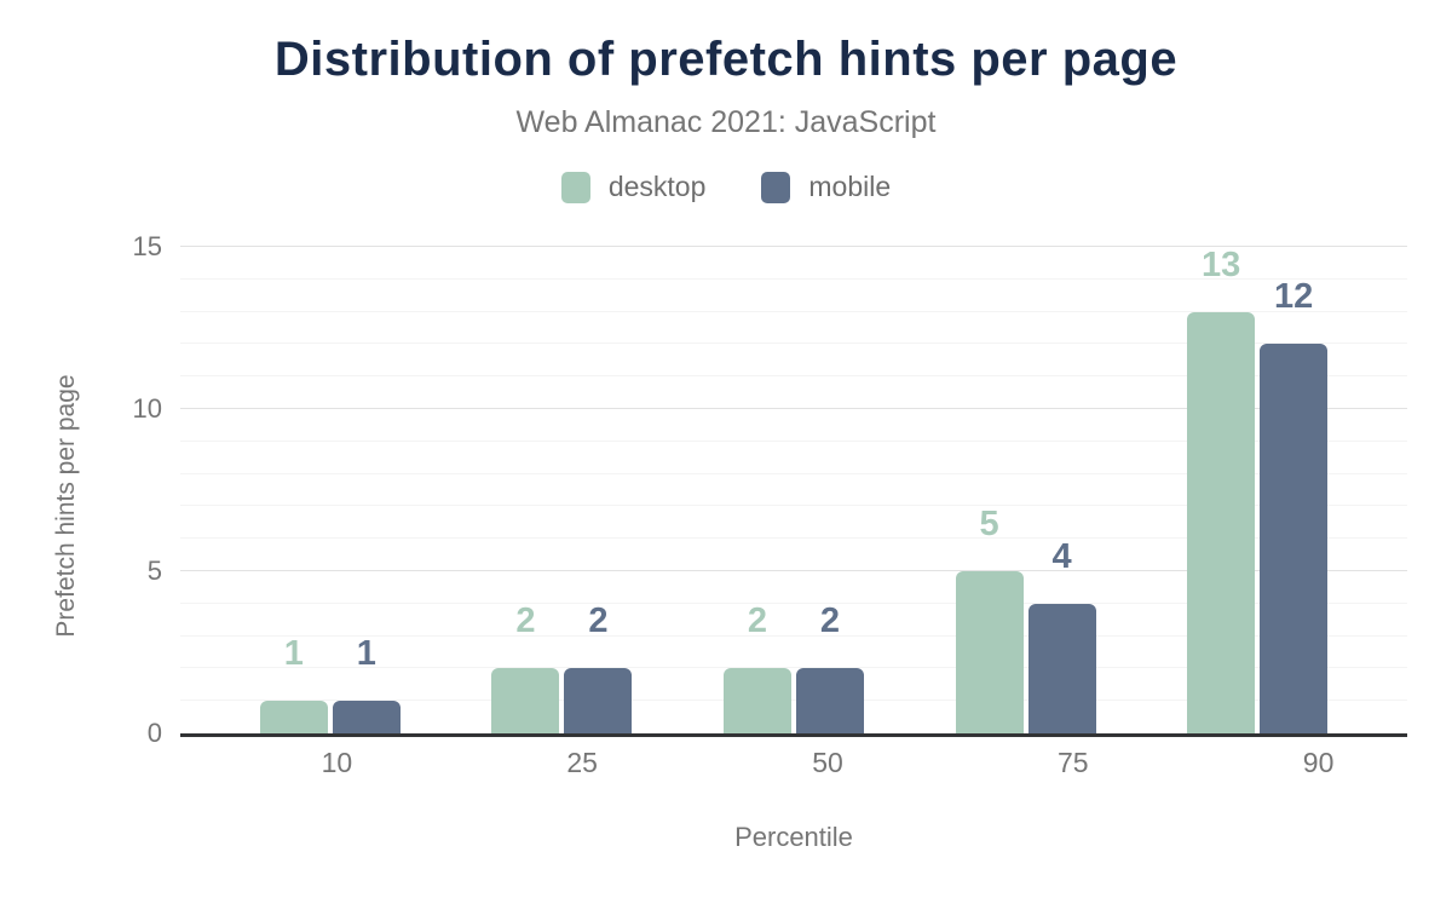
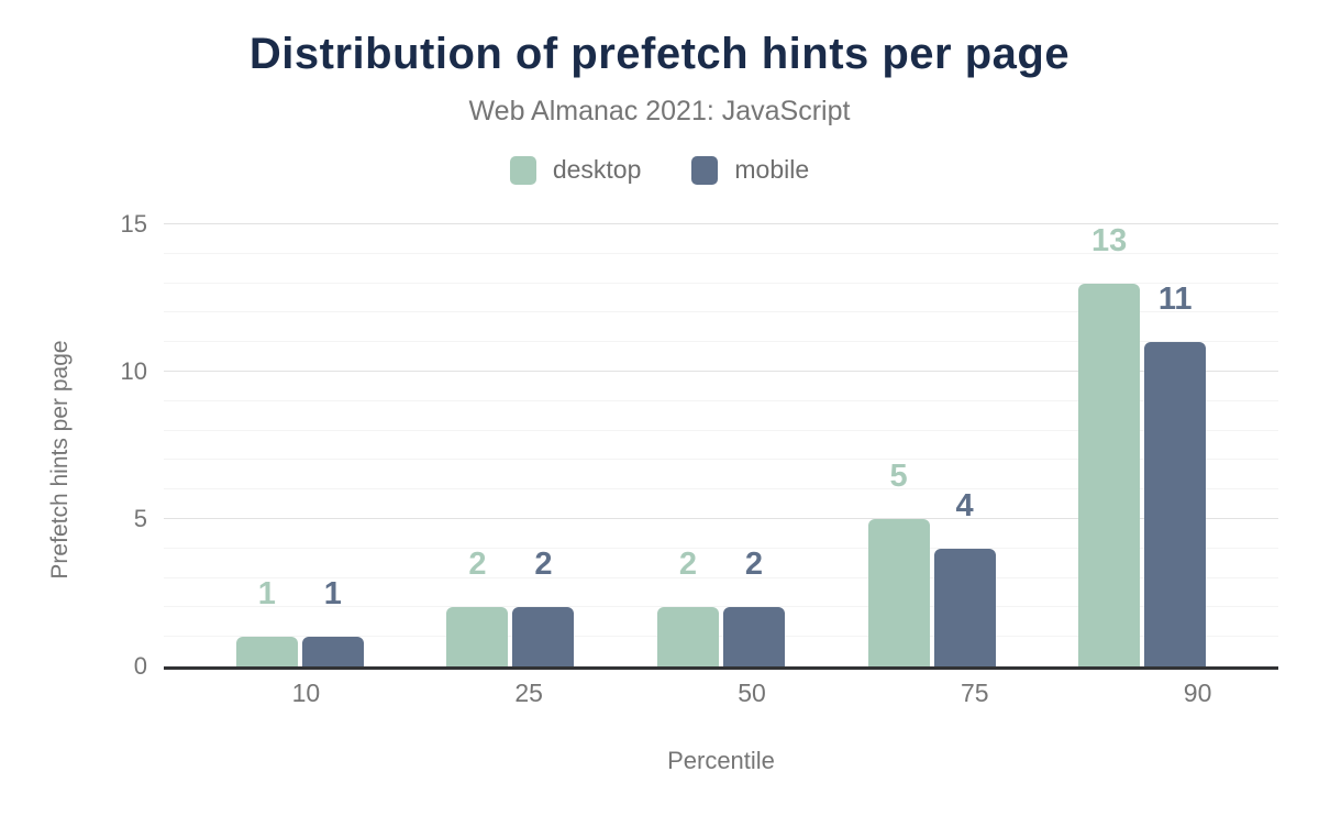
mobile/90: 12 -> 11
